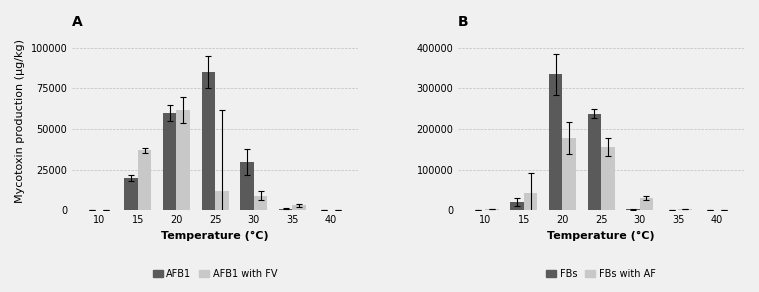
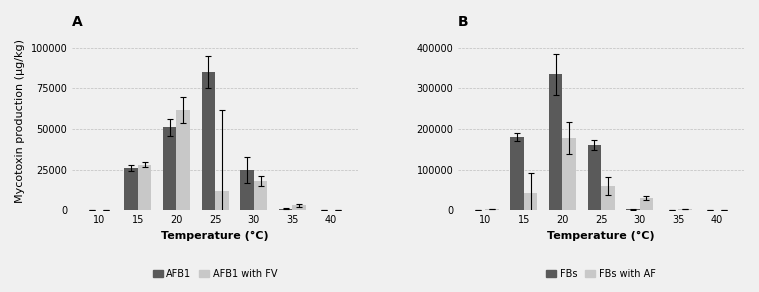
A/AFB1/15: 20000 -> 26000
A/AFB1 with FV/15: 37000 -> 28000
A/AFB1/20: 60000 -> 51000
A/AFB1/30: 30000 -> 25000
A/AFB1 with FV/30: 9000 -> 18000
B/FBs/15: 20000 -> 180000
B/FBs/25: 238000 -> 160000
B/FBs with AF/25: 155000 -> 60000
